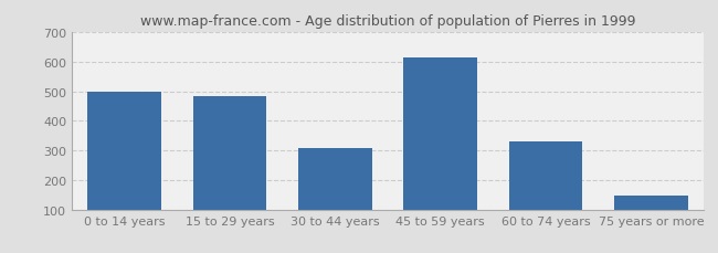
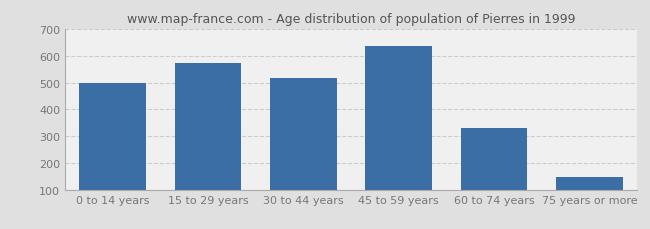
15 to 29 years: 485 -> 573
30 to 44 years: 310 -> 516
45 to 59 years: 615 -> 636
